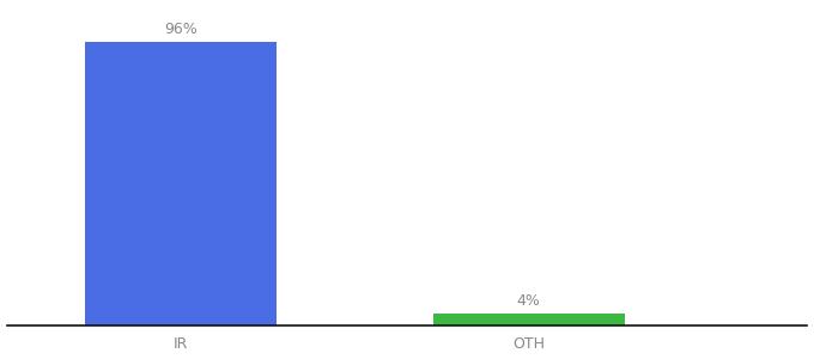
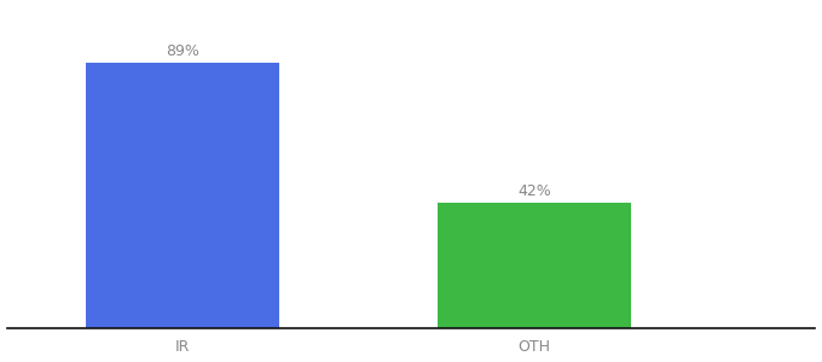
IR: 96% -> 89%
OTH: 4% -> 42%
